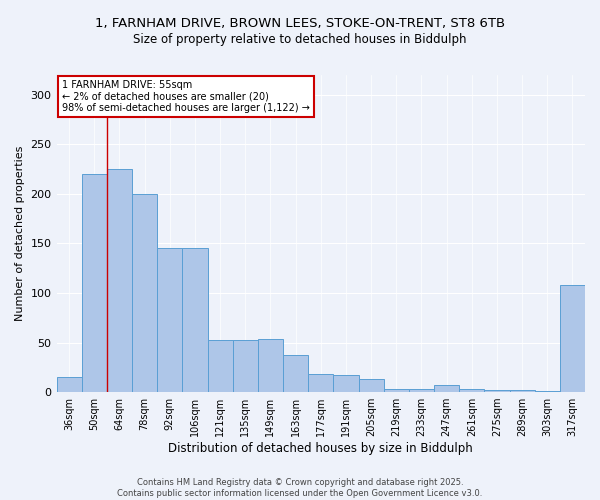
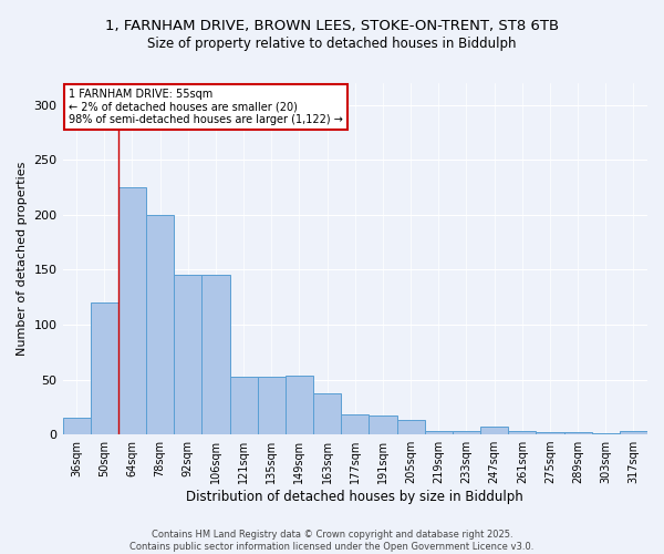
50sqm: 220 -> 120
317sqm: 108 -> 3
